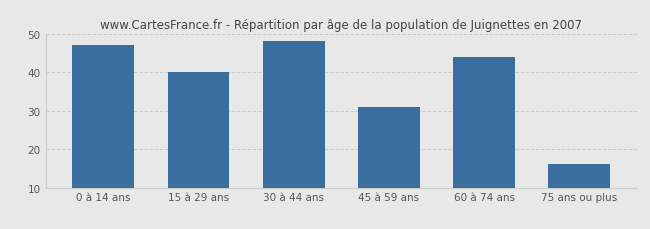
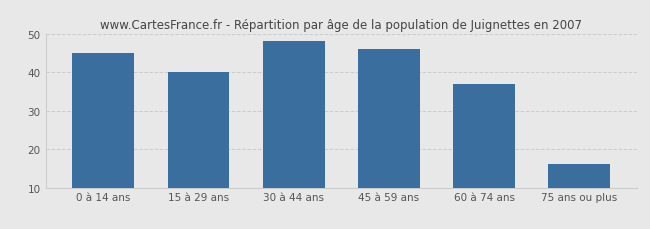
0 à 14 ans: 47 -> 45
45 à 59 ans: 31 -> 46
60 à 74 ans: 44 -> 37
